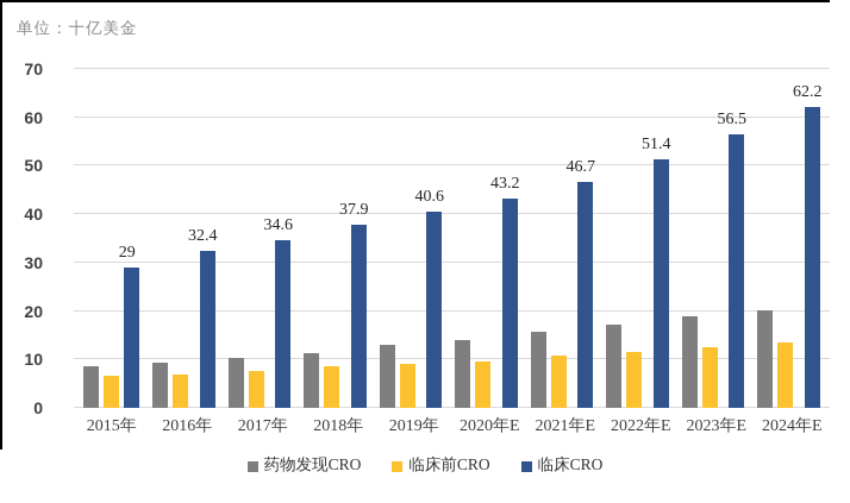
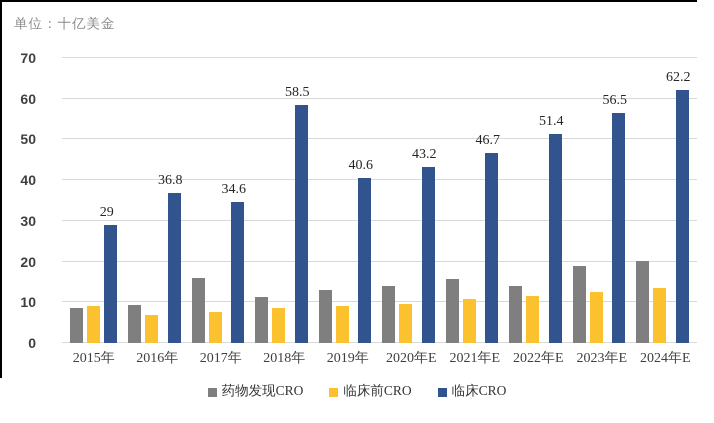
临床前CRO/2015年: 7 -> 9
临床CRO/2016年: 32.4 -> 36.8
药物发现CRO/2017年: 10 -> 16
临床CRO/2018年: 37.9 -> 58.5
药物发现CRO/2022年E: 17 -> 14
